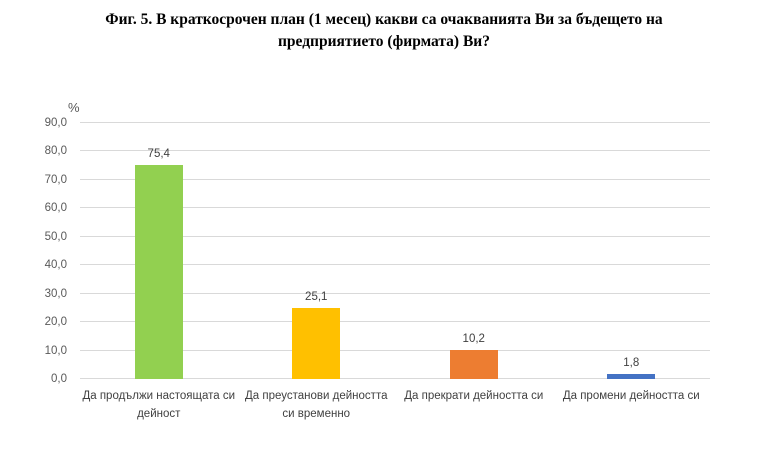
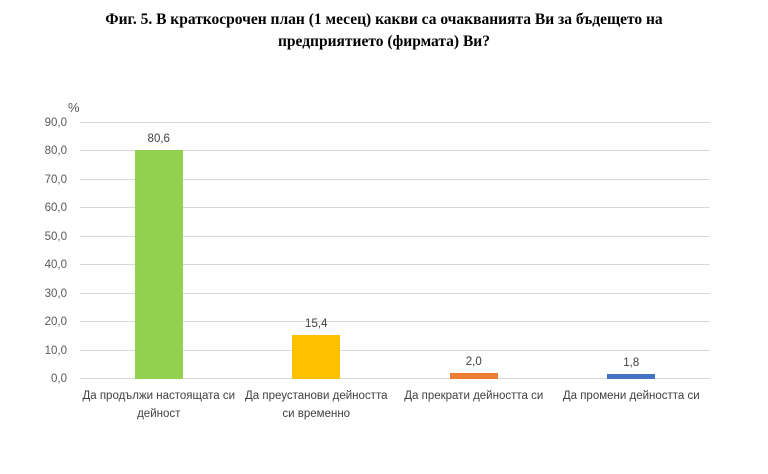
Да продължи настоящата си дейност: 75,4 -> 80,6
Да преустанови дейността си временно: 25,1 -> 15,4
Да прекрати дейността си: 10,2 -> 2,0
